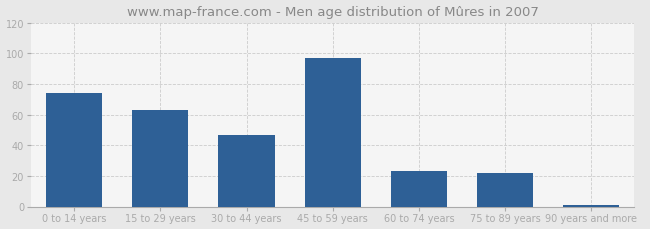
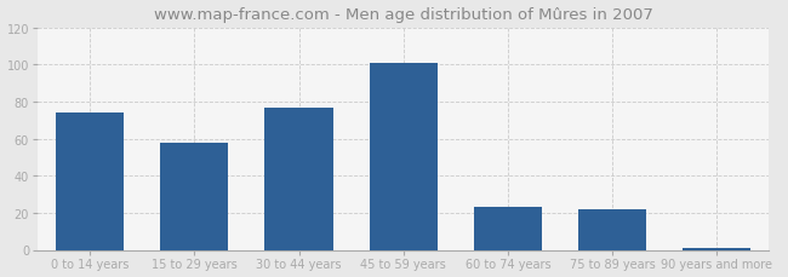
15 to 29 years: 63 -> 58
30 to 44 years: 47 -> 77
45 to 59 years: 97 -> 101
